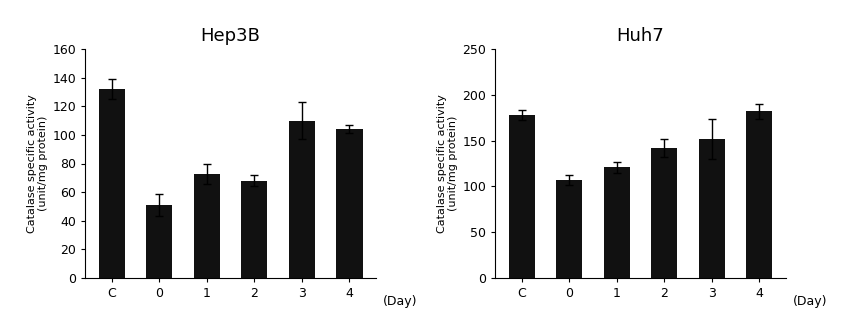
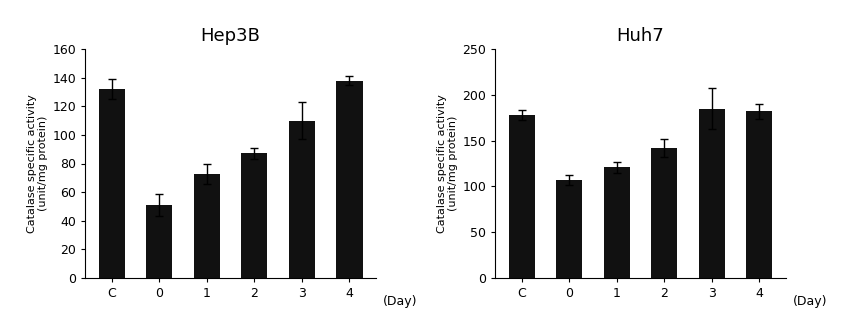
Hep3B/2: 68 -> 87
Hep3B/4: 104 -> 138
Huh7/3: 152 -> 185
